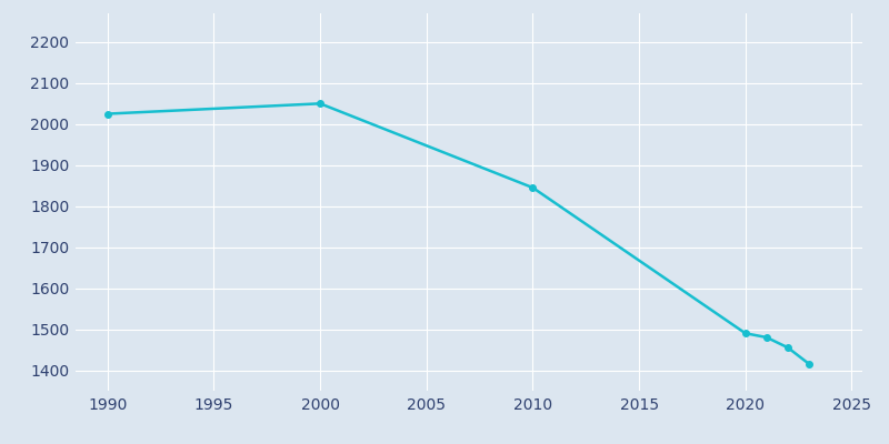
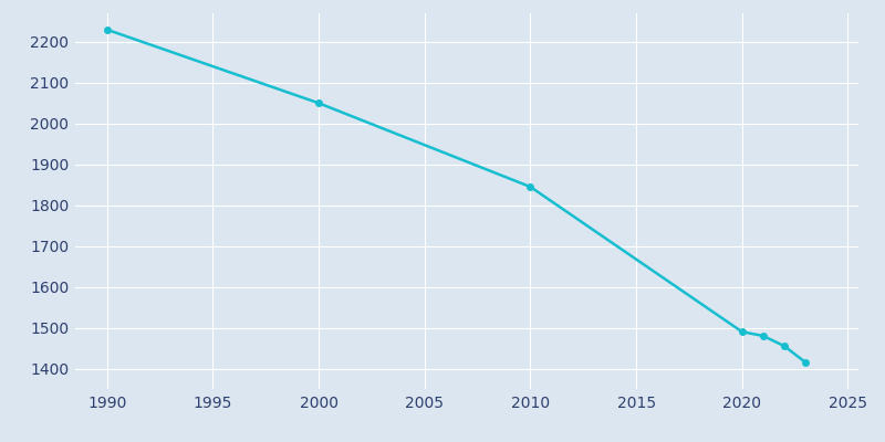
1990: 2025 -> 2230
